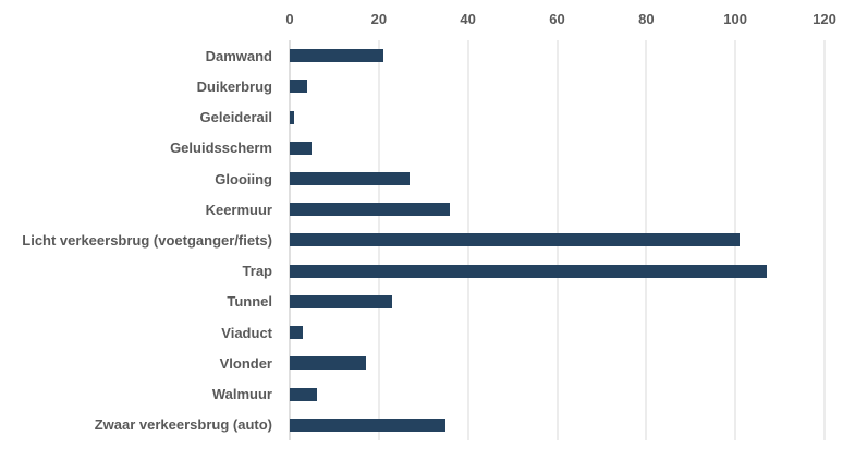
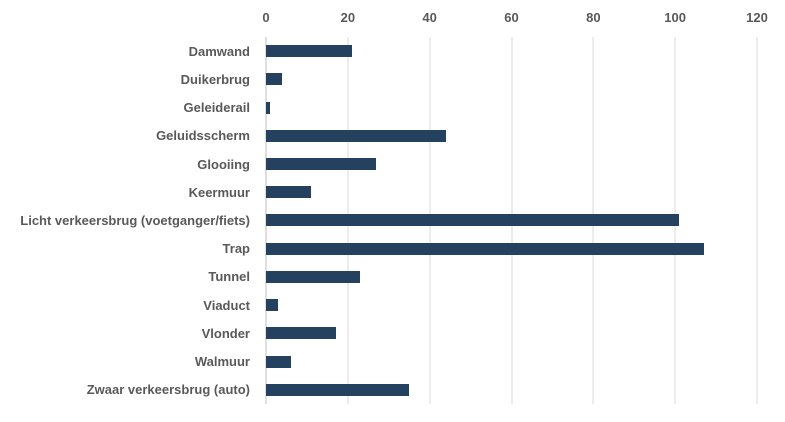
Geluidsscherm: 5 -> 44
Keermuur: 36 -> 11
